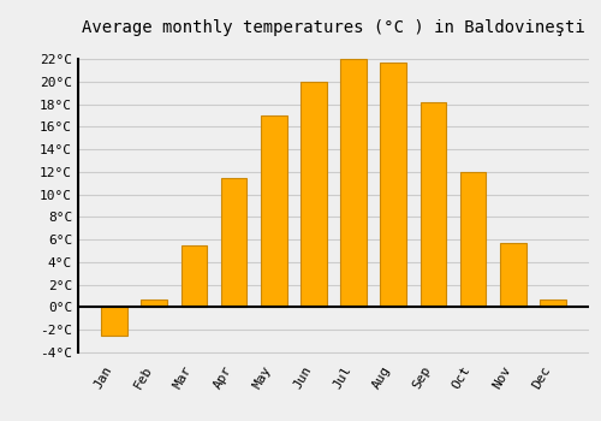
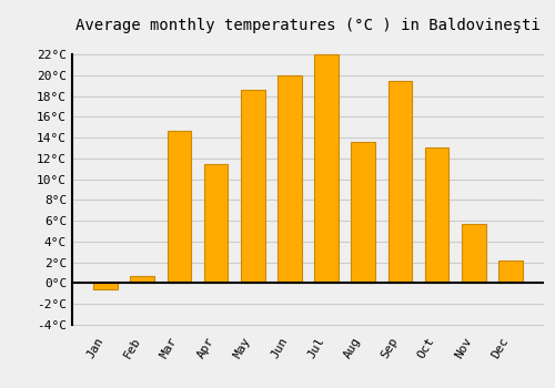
Jan: -2.5°C -> -0.6°C
Mar: 5.5°C -> 14.6°C
May: 17.0°C -> 18.6°C
Aug: 21.7°C -> 13.6°C
Sep: 18.2°C -> 19.4°C
Oct: 12.0°C -> 13.0°C
Dec: 0.7°C -> 2.2°C
